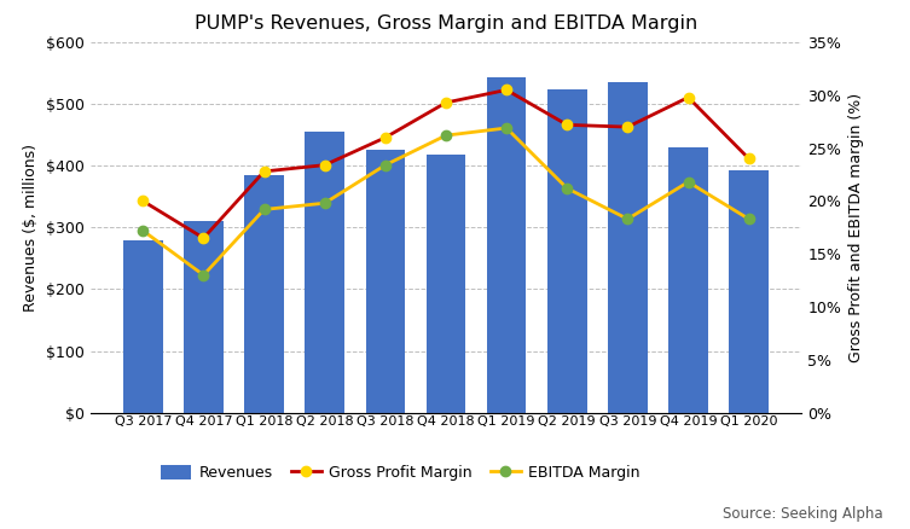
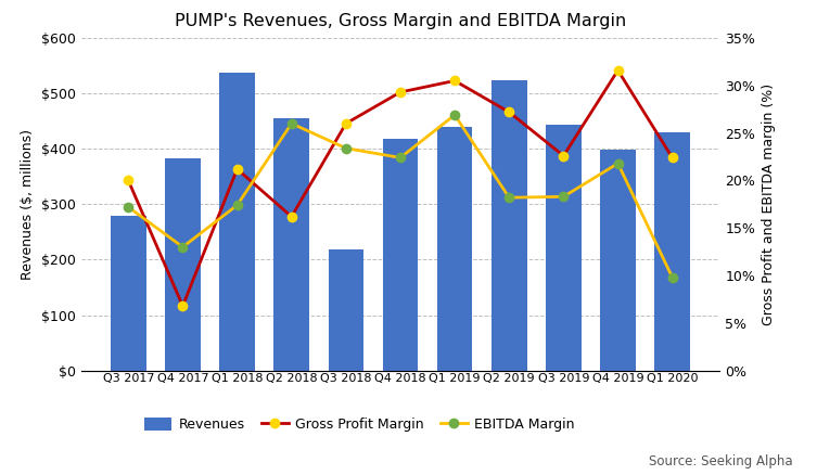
Revenues/Q4 2017: $310 -> $382
Gross Profit Margin/Q4 2017: 16.5% -> 6.8%
Revenues/Q1 2018: $385 -> $538
Gross Profit Margin/Q1 2018: 22.8% -> 21.2%
EBITDA Margin/Q1 2018: 19.2% -> 17.4%
Gross Profit Margin/Q2 2018: 23.4% -> 16.2%
EBITDA Margin/Q2 2018: 19.8% -> 26.0%
Revenues/Q3 2018: $425 -> $218
EBITDA Margin/Q4 2018: 26.2% -> 22.4%
Revenues/Q1 2019: $543 -> $440
EBITDA Margin/Q2 2019: 21.2% -> 18.2%
Revenues/Q3 2019: $535 -> $444
Gross Profit Margin/Q3 2019: 27.0% -> 22.6%
Revenues/Q4 2019: $430 -> $398
Gross Profit Margin/Q4 2019: 29.8% -> 31.6%
Revenues/Q1 2020: $393 -> $430
Gross Profit Margin/Q1 2020: 24.0% -> 22.4%
EBITDA Margin/Q1 2020: 18.3% -> 9.8%
